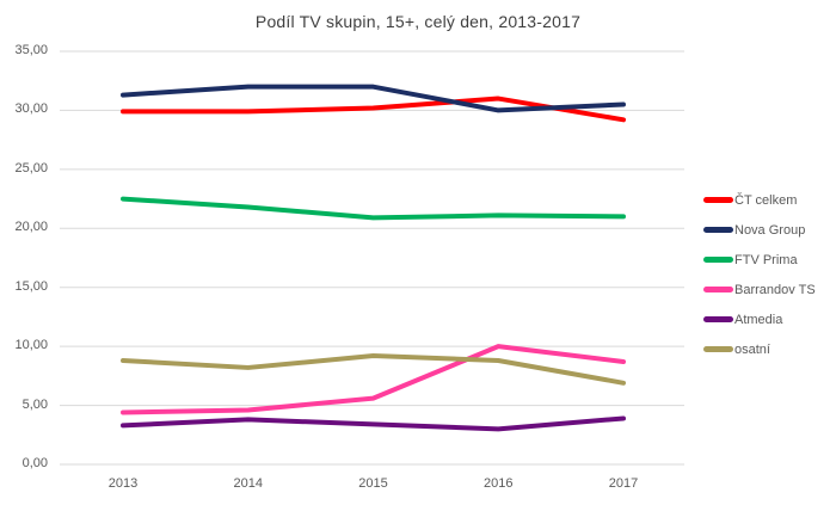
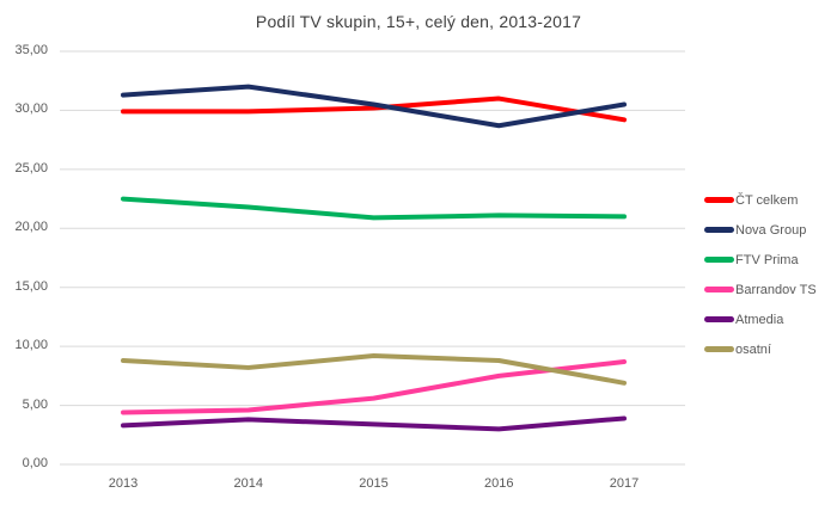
Nova Group/2015: 32 -> 30
Nova Group/2016: 30 -> 29
Barrandov TS/2016: 10 -> 8
